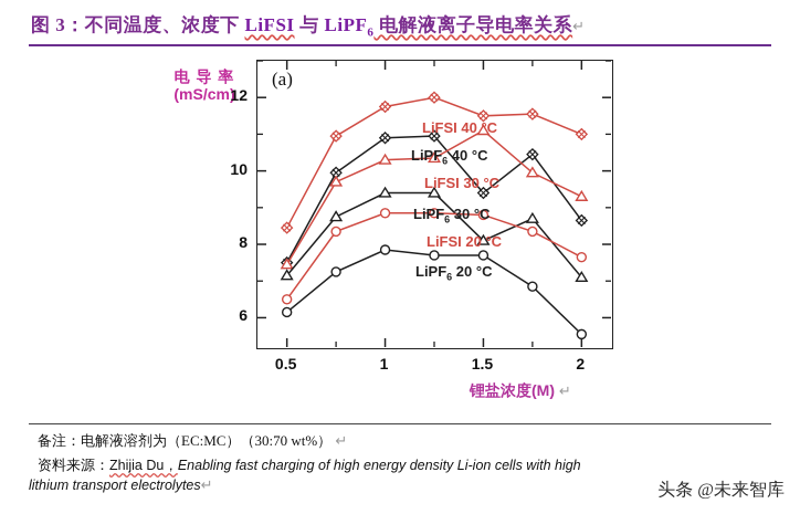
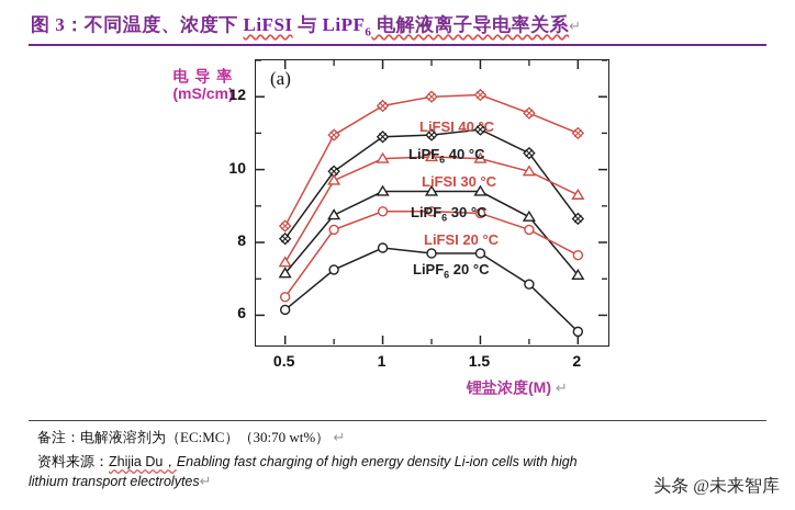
LiPF6 40 °C/0.5: 7.5 -> 8.1
LiFSI 40 °C/1.5: 11.5 -> 12.1
LiPF6 40 °C/1.5: 9.4 -> 11.1
LiFSI 30 °C/1.5: 11.1 -> 10.3
LiPF6 30 °C/1.5: 8.1 -> 9.4
